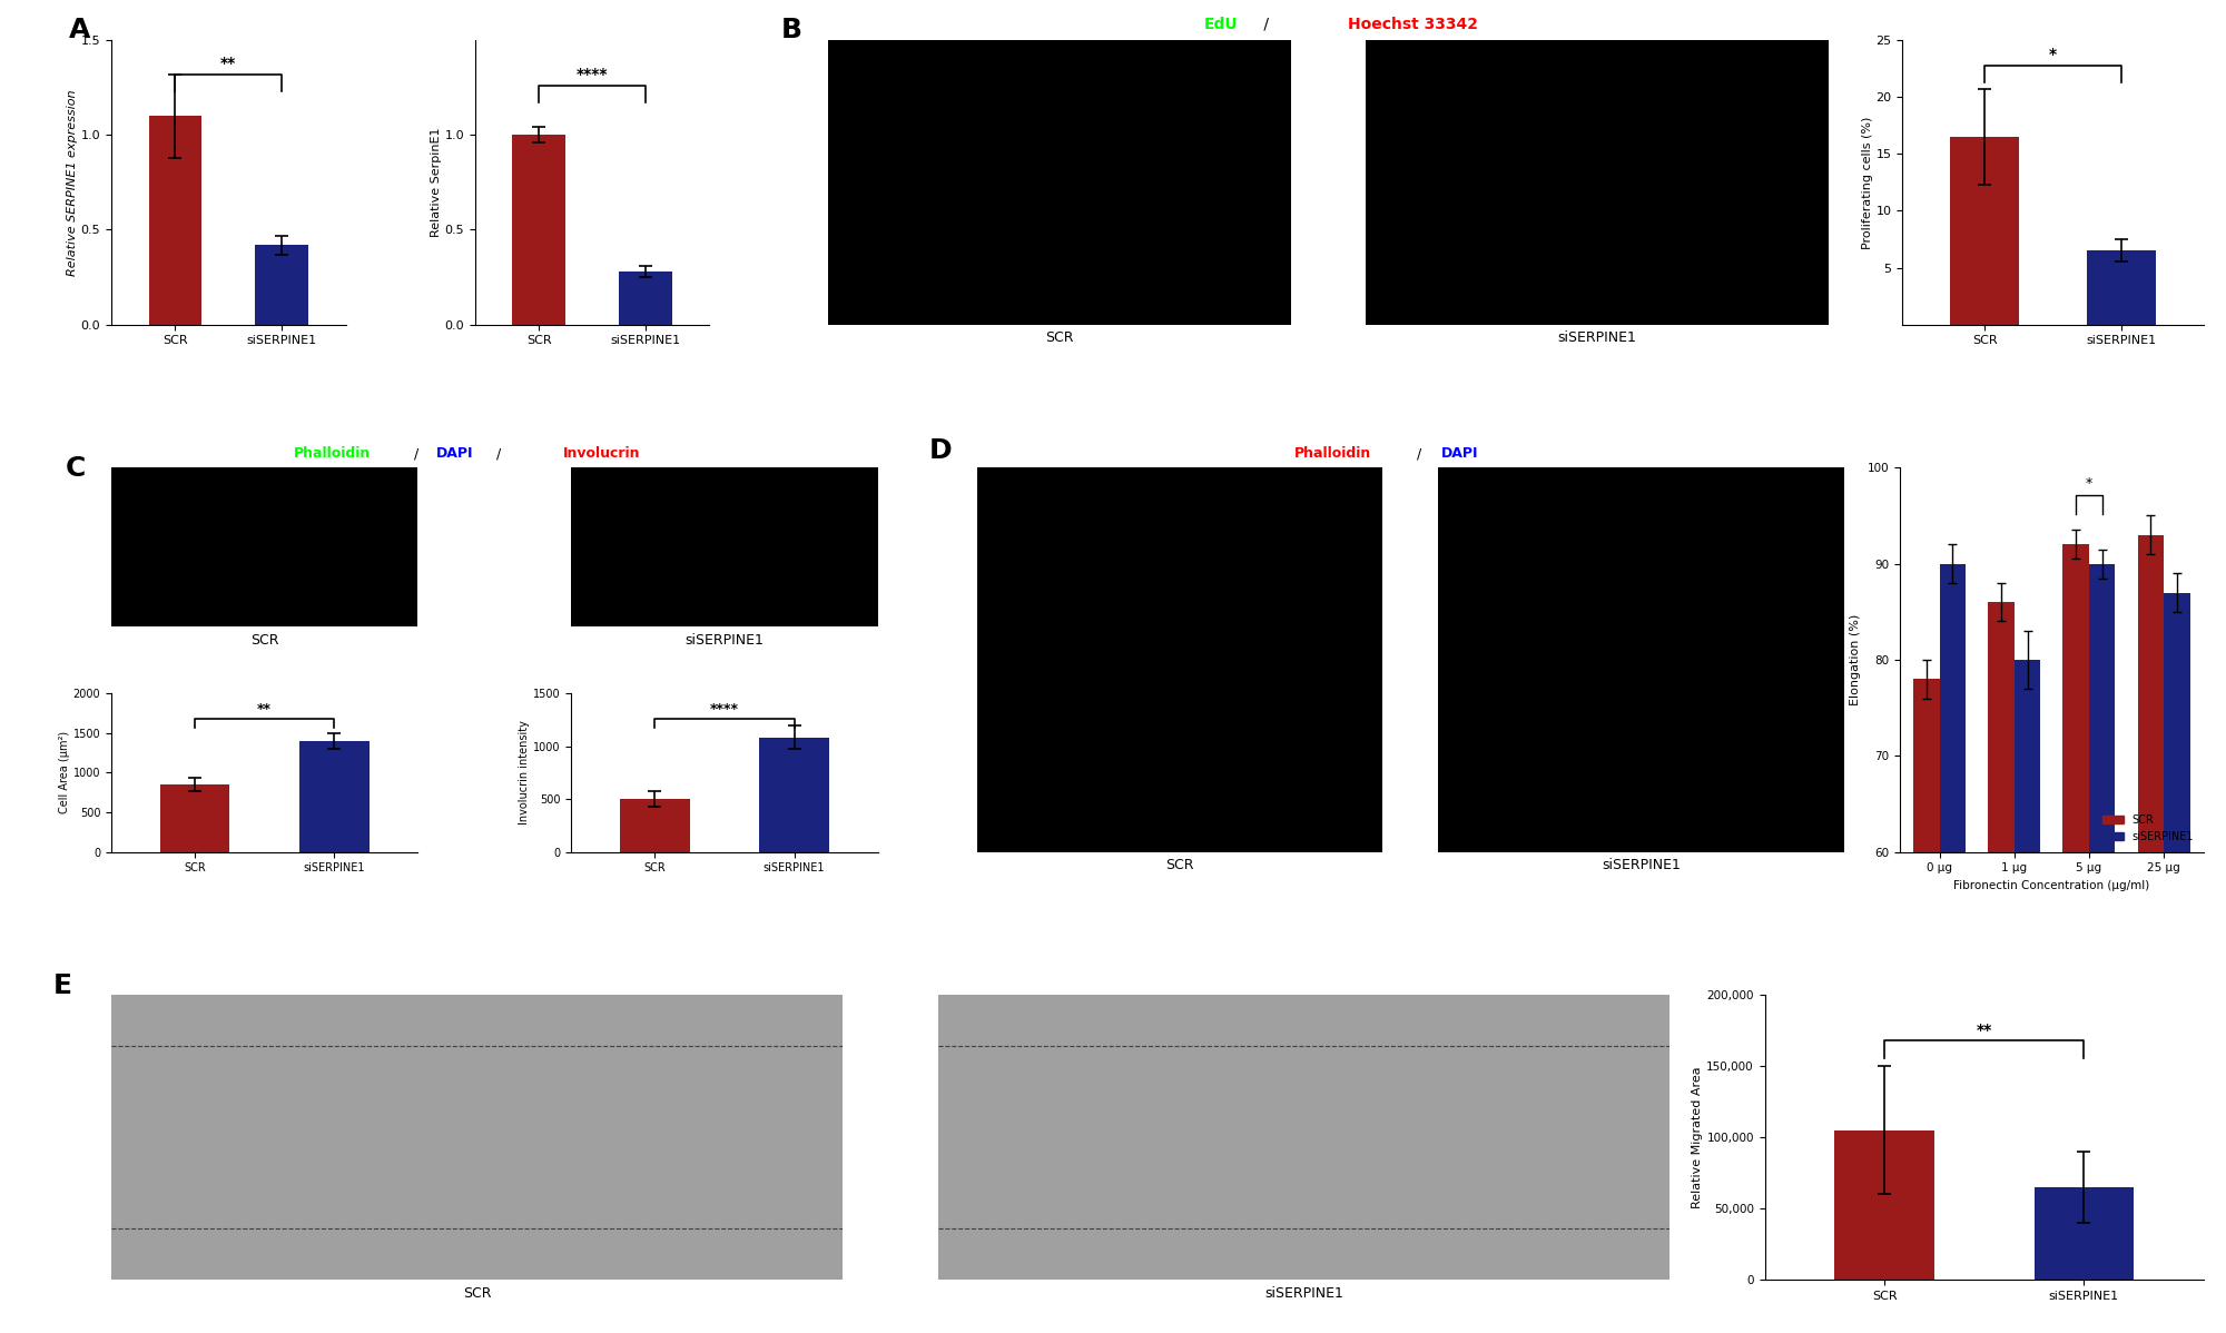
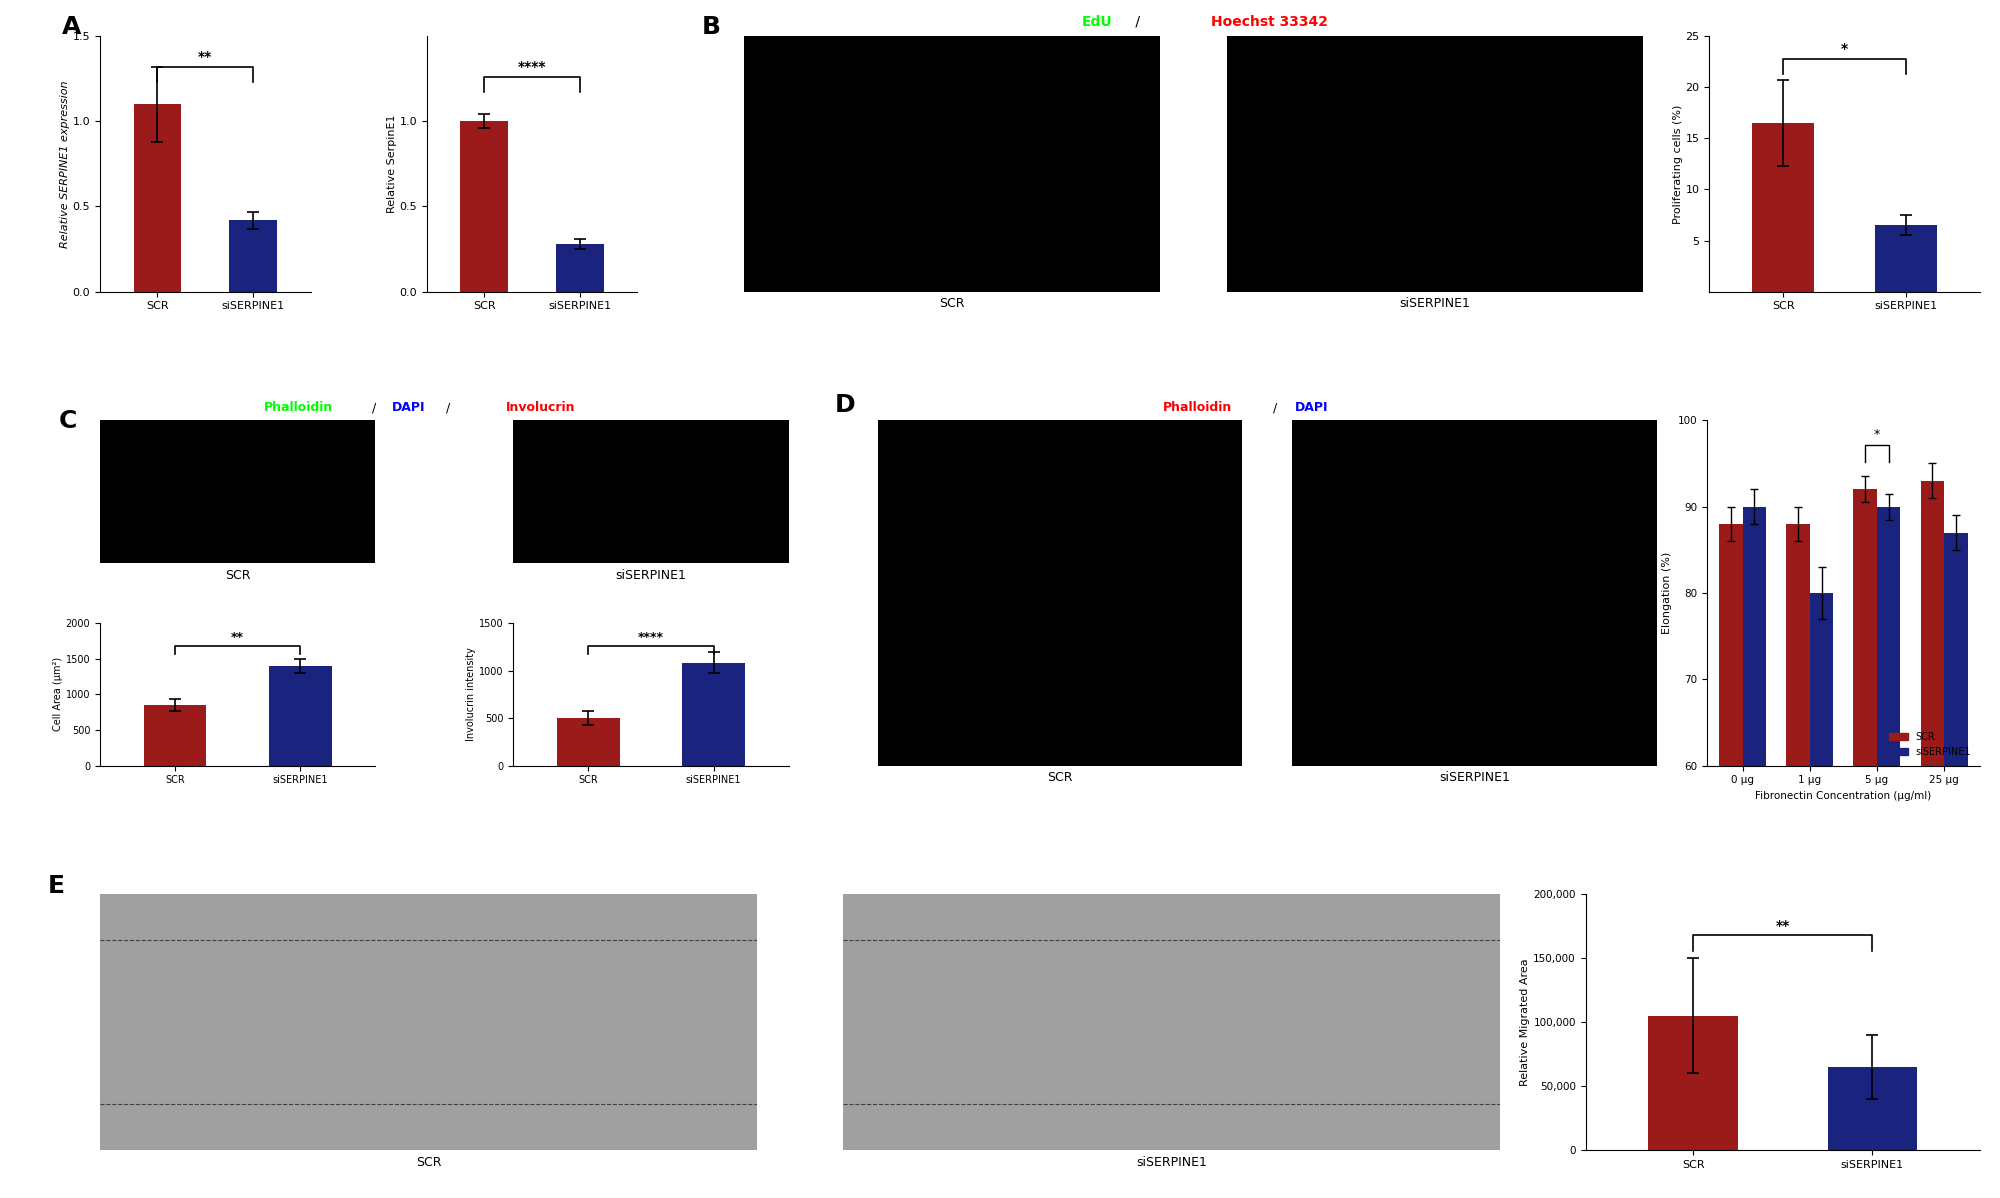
SCR/0 µg: 78 -> 88
SCR/1 µg: 86 -> 88
